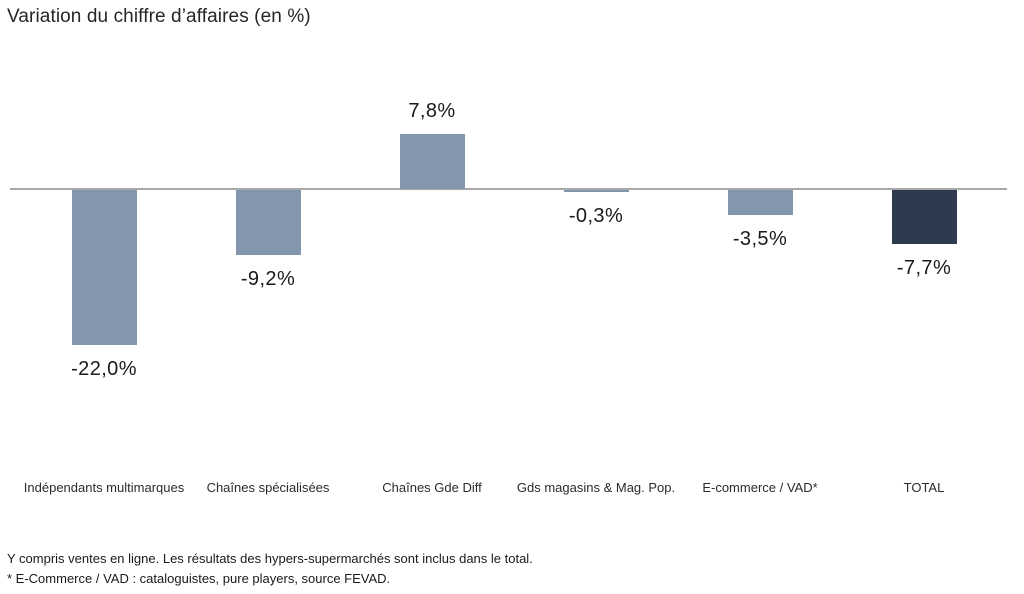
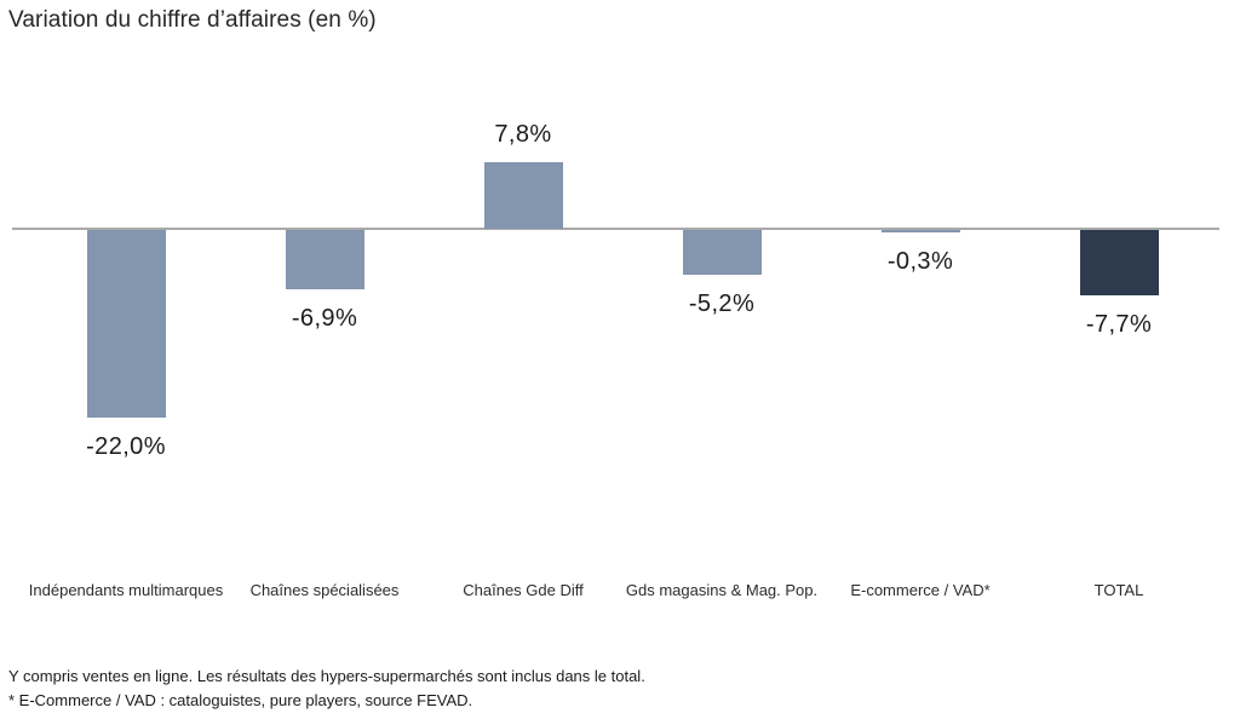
Chaînes spécialisées: -9,2% -> -6,9%
Gds magasins & Mag. Pop.: -0,3% -> -5,2%
E-commerce / VAD*: -3,5% -> -0,3%
